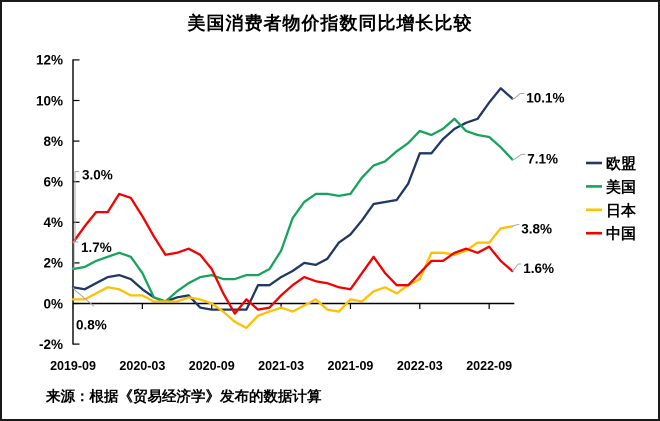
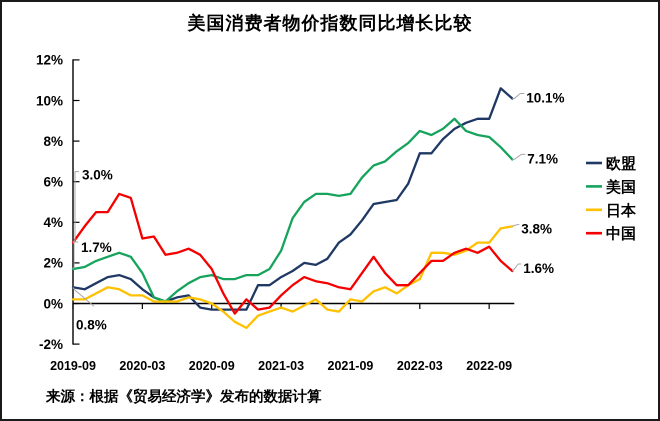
中国/2020-03: 4.3% -> 3.2%
欧盟/2022-09: 9.9% -> 9.1%
